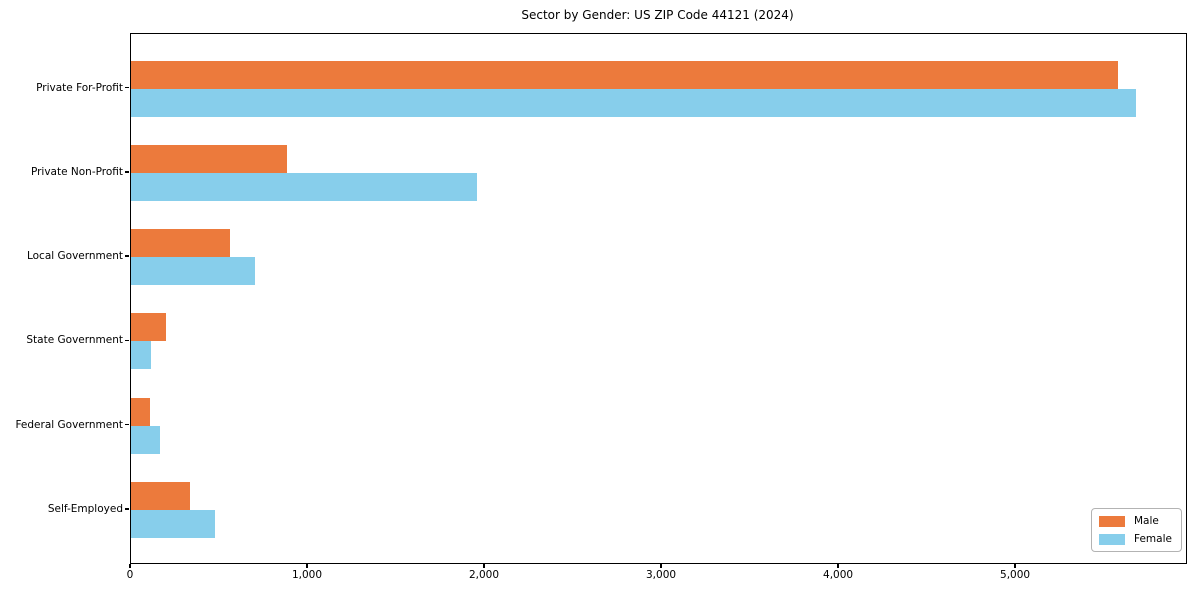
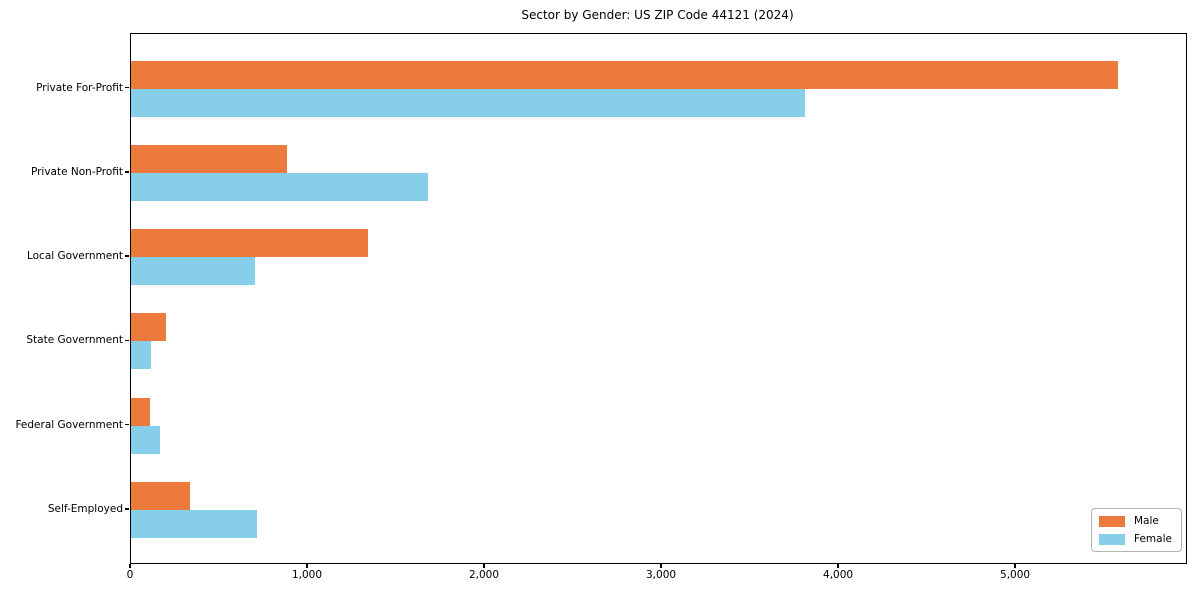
Female/Private For-Profit: 5680 -> 3810
Female/Private Non-Profit: 1960 -> 1680
Male/Local Government: 560 -> 1340
Female/Self-Employed: 480 -> 710
